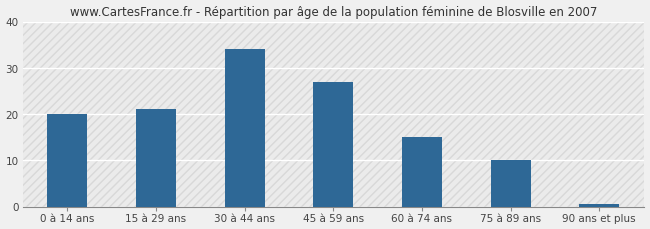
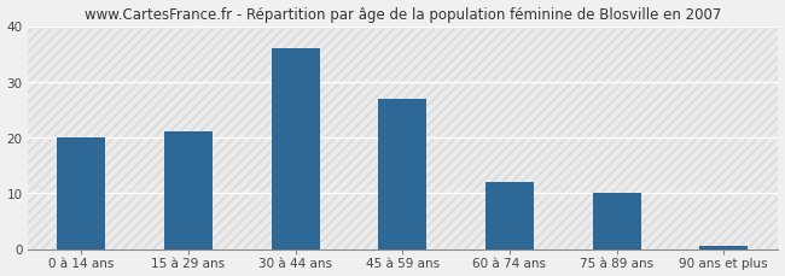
30 à 44 ans: 34.0 -> 36.0
60 à 74 ans: 15.0 -> 12.0
